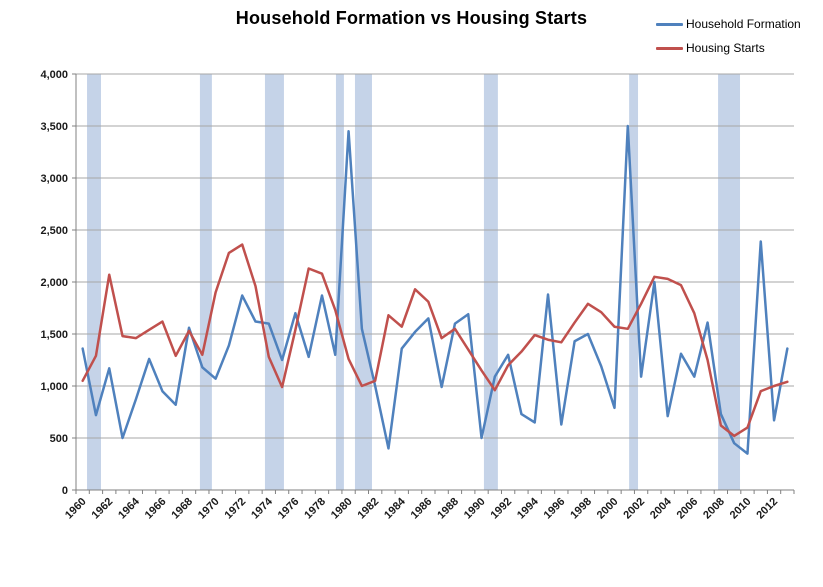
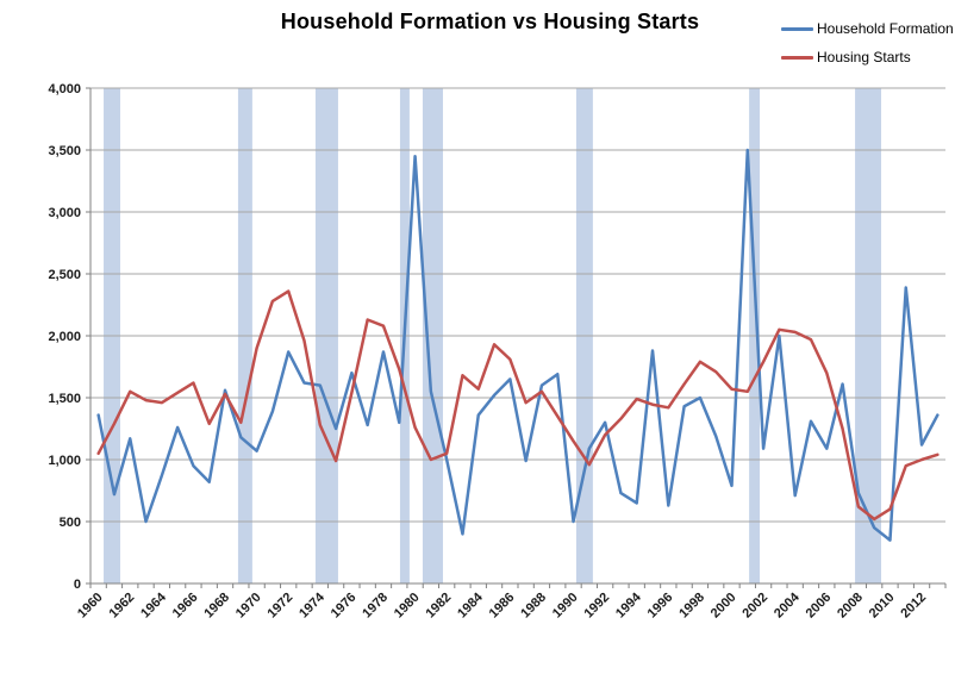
Housing Starts/1962: 2070 -> 1550
Household Formation/2012: 670 -> 1120
